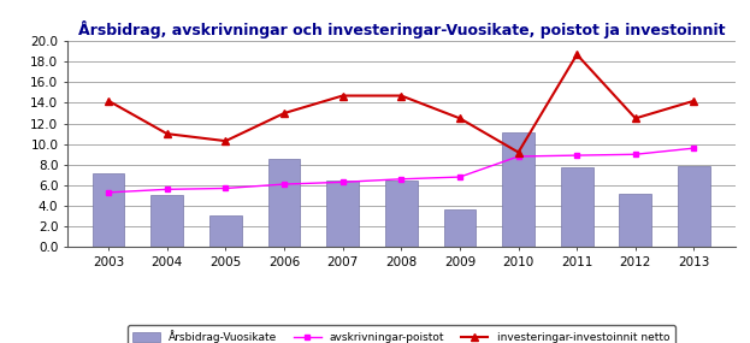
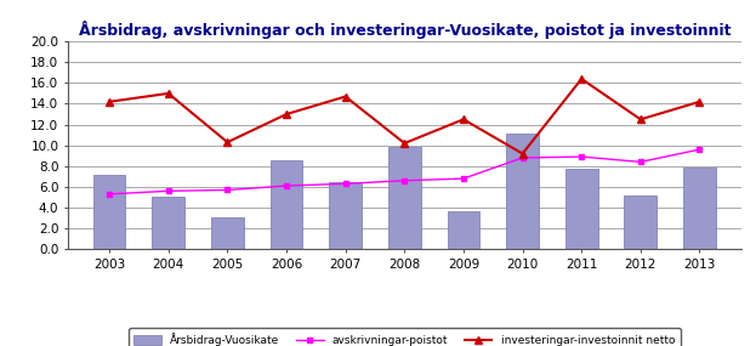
investeringar-investoinnit netto/2004: 11.0 -> 15.0
Årsbidrag-Vuosikate/2008: 6.4 -> 9.8
investeringar-investoinnit netto/2008: 14.7 -> 10.2
investeringar-investoinnit netto/2011: 18.7 -> 16.4
avskrivningar-poistot/2012: 9.0 -> 8.4
